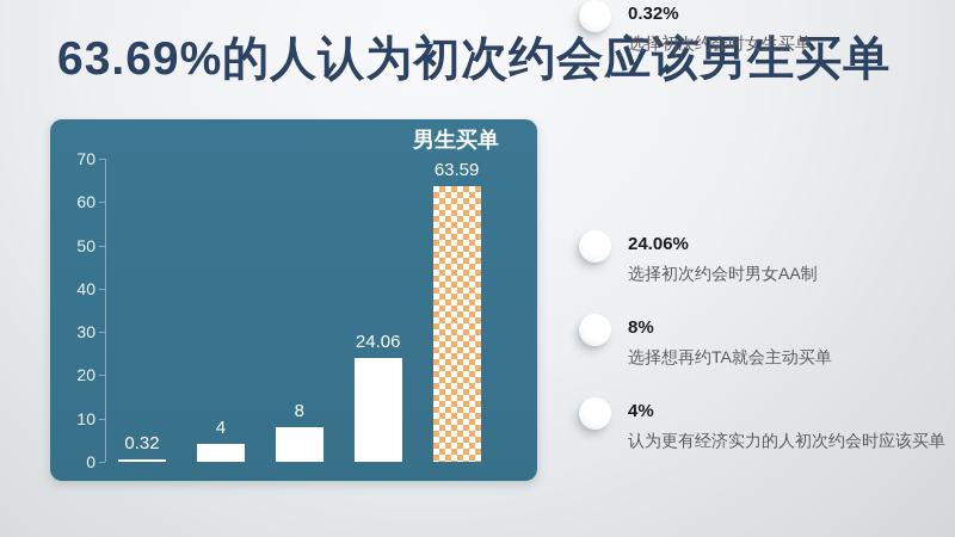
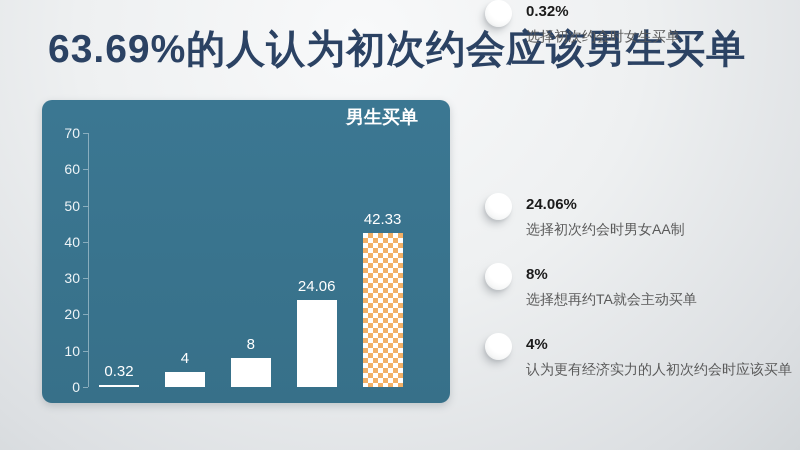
男生买单: 63.59 -> 42.33
